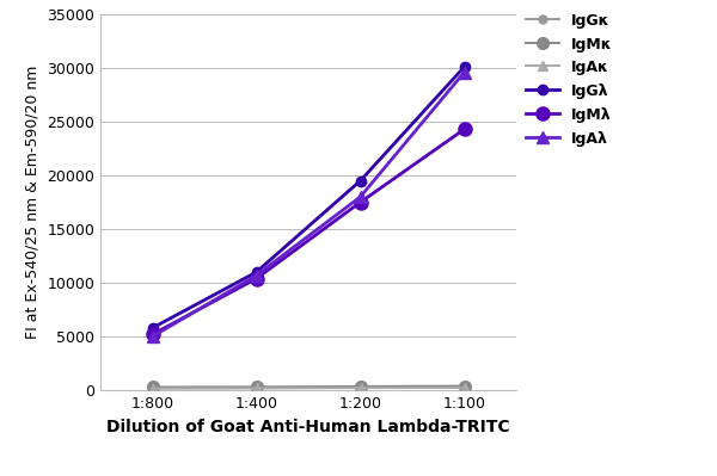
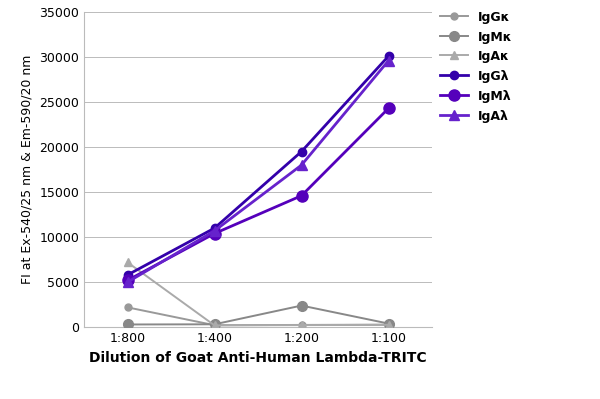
IgGκ/1:800: 200 -> 2200
IgAκ/1:800: 200 -> 7200
IgMκ/1:200: 400 -> 2400
IgMλ/1:200: 17500 -> 14600
